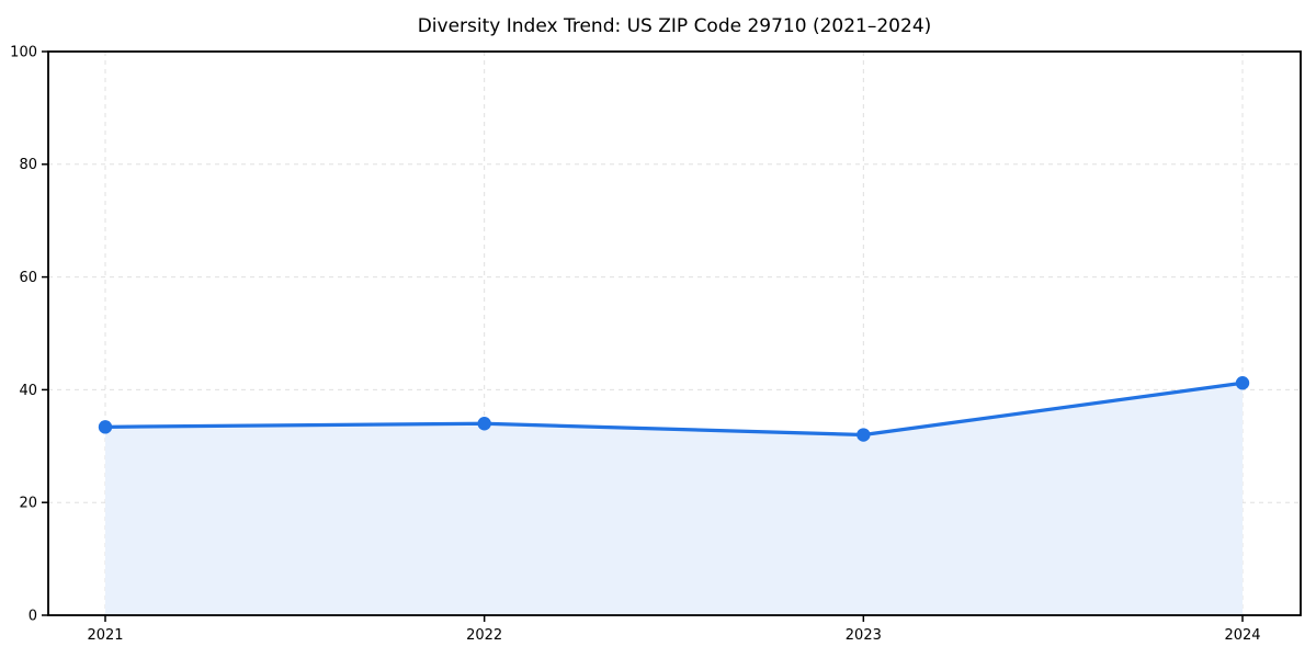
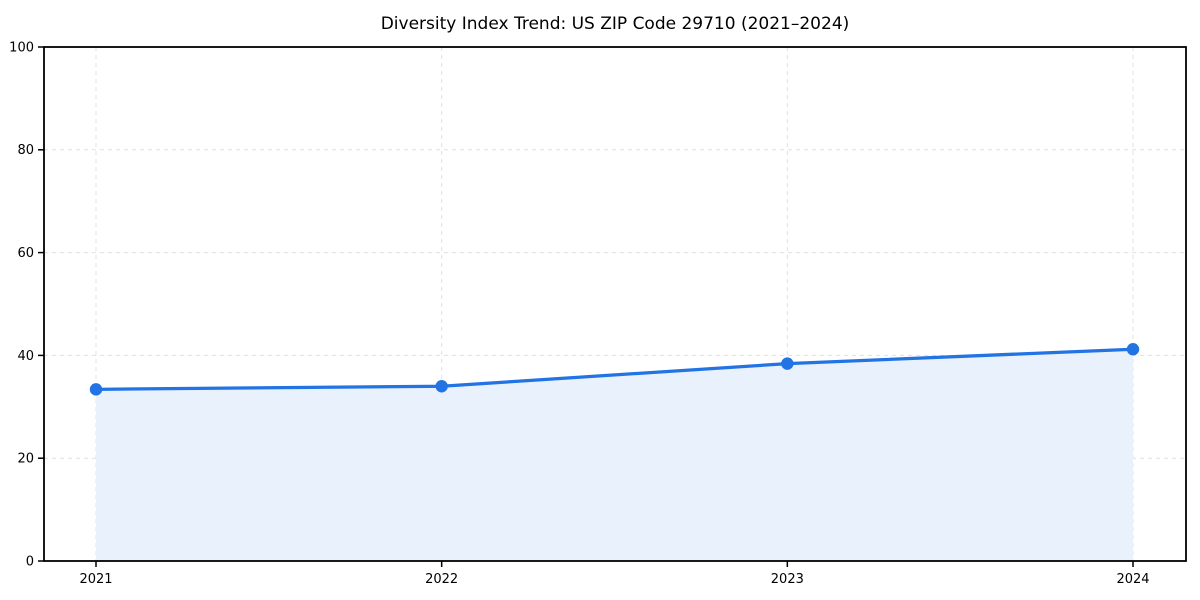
2023: 32 -> 38
